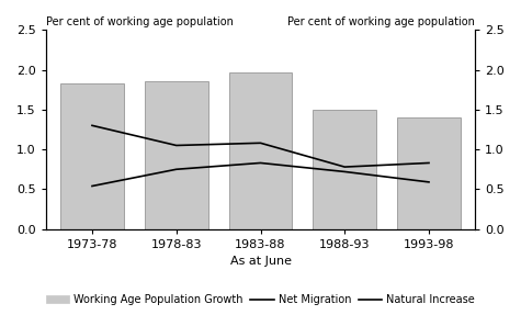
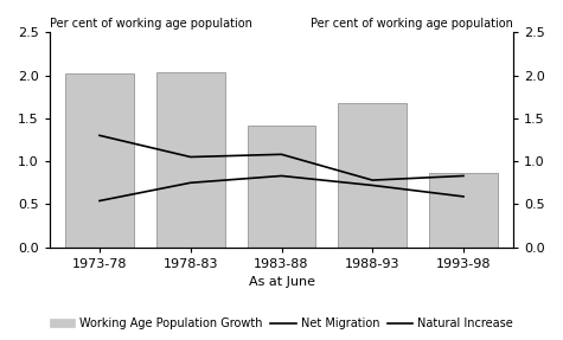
Working Age Population Growth/1973-78: 1.83 -> 2.02
Working Age Population Growth/1978-83: 1.85 -> 2.04
Working Age Population Growth/1983-88: 1.97 -> 1.42
Working Age Population Growth/1988-93: 1.50 -> 1.68
Working Age Population Growth/1993-98: 1.40 -> 0.86
